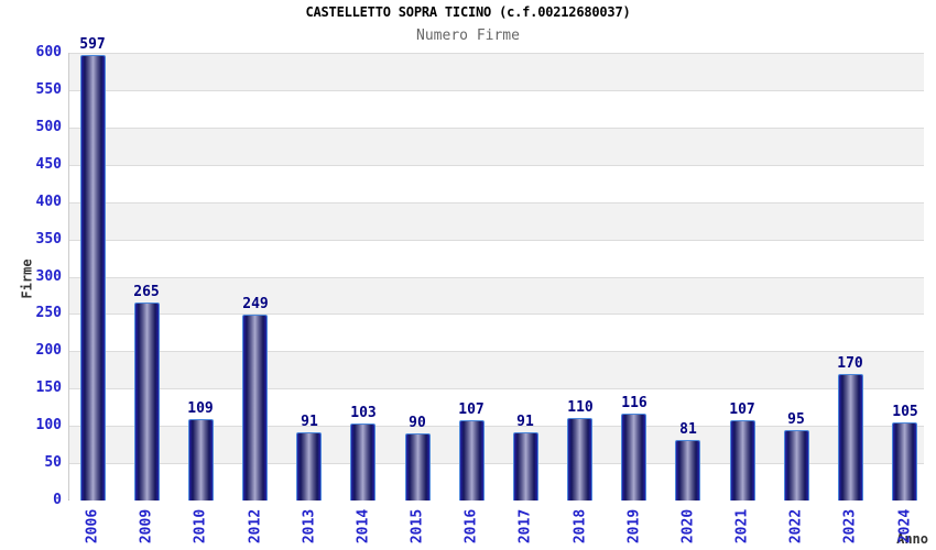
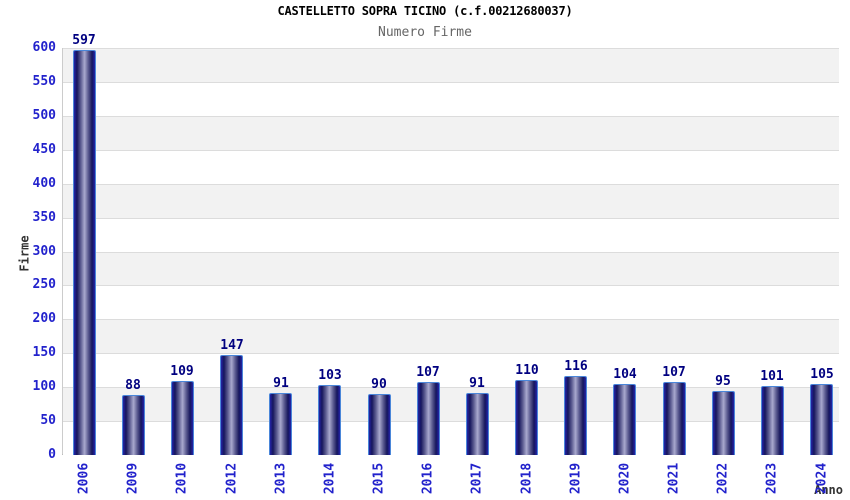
2009: 265 -> 88
2012: 249 -> 147
2020: 81 -> 104
2023: 170 -> 101
